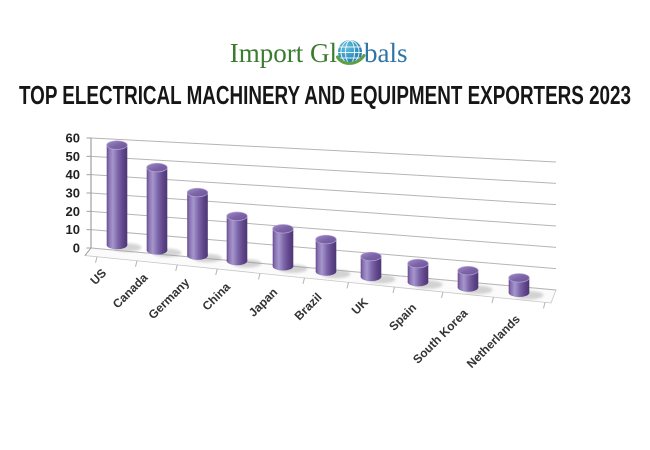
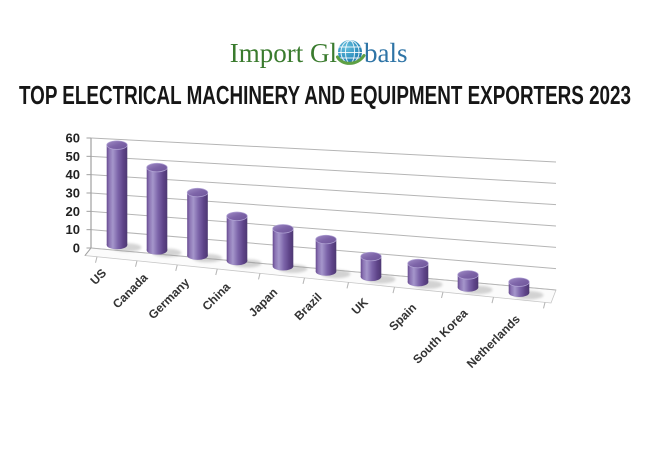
South Korea: 8 -> 6
Netherlands: 7 -> 5
